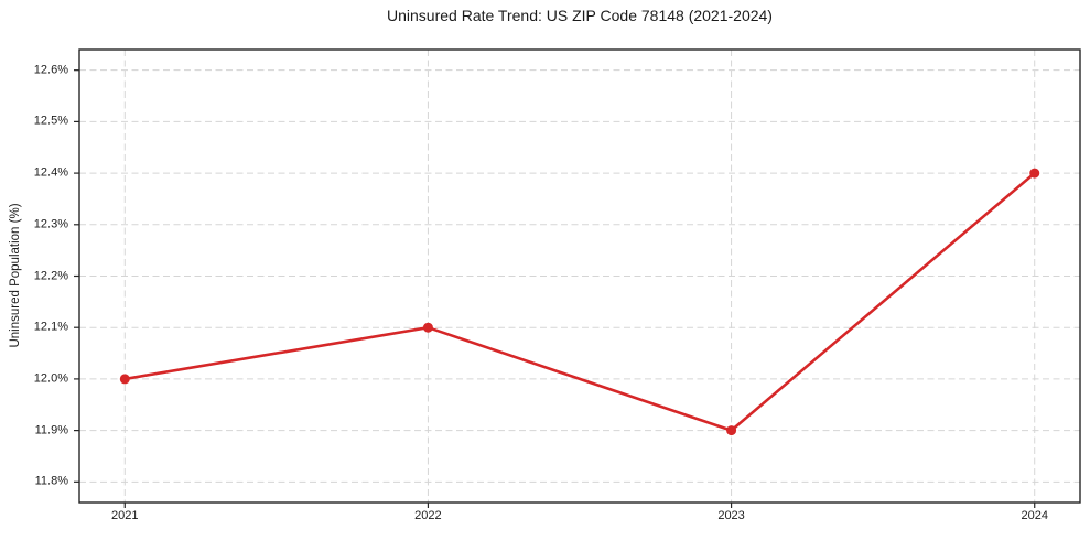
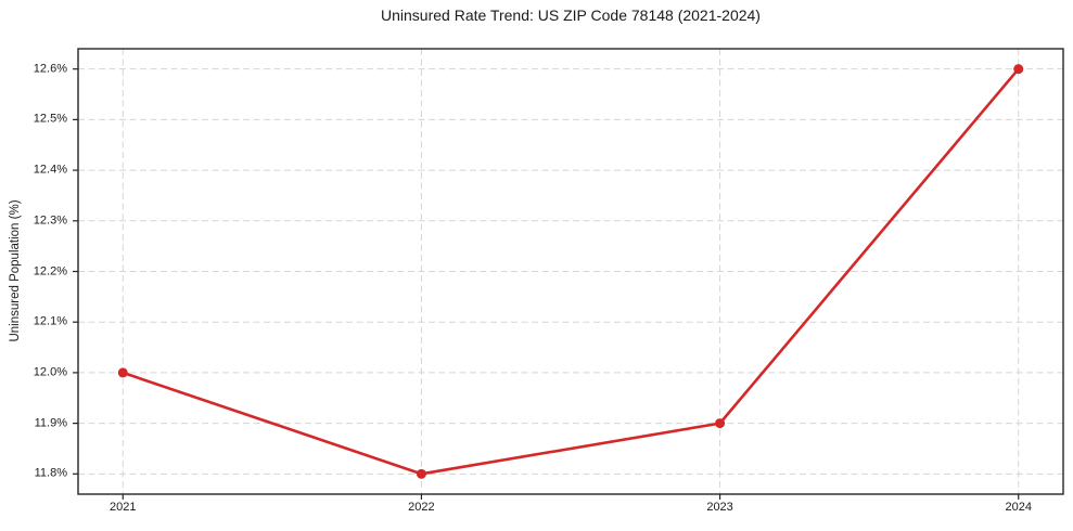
2022: 12.1% -> 11.8%
2024: 12.4% -> 12.6%
